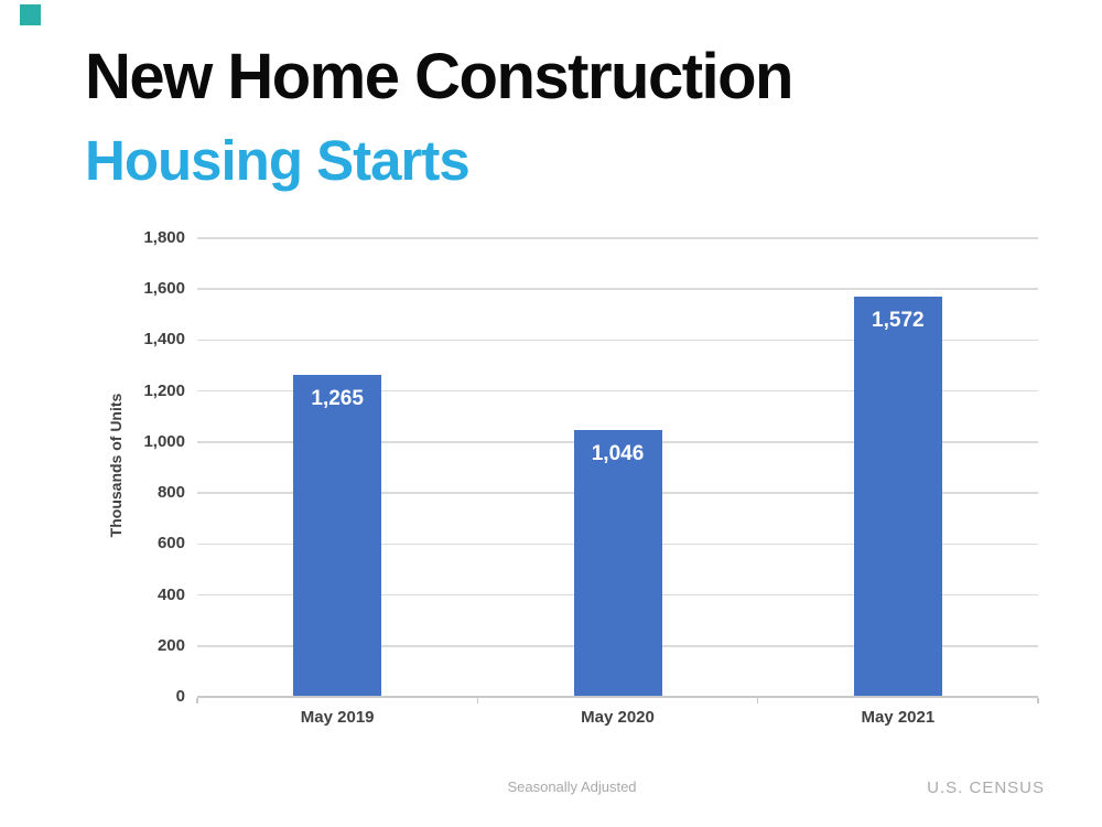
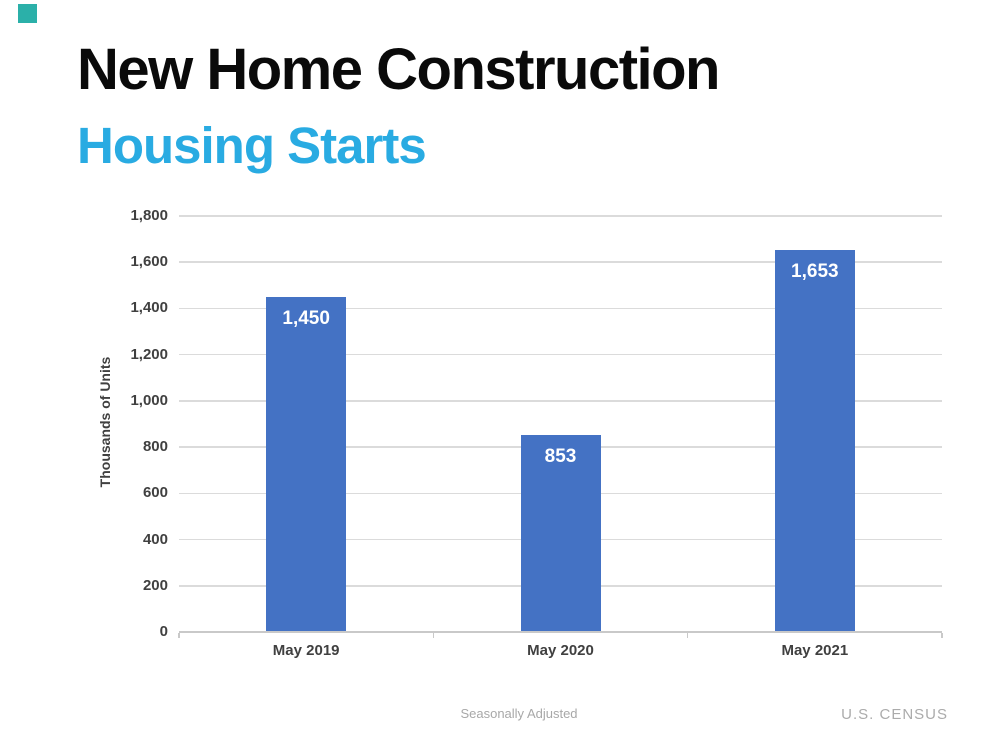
May 2019: 1,265 -> 1,450
May 2020: 1,046 -> 853
May 2021: 1,572 -> 1,653
